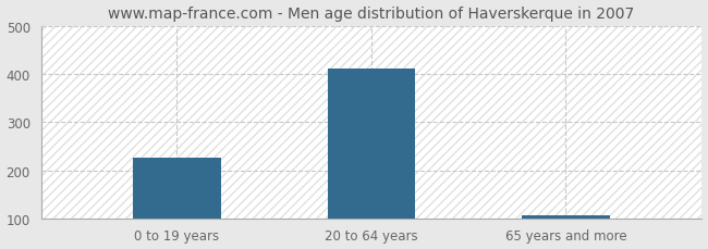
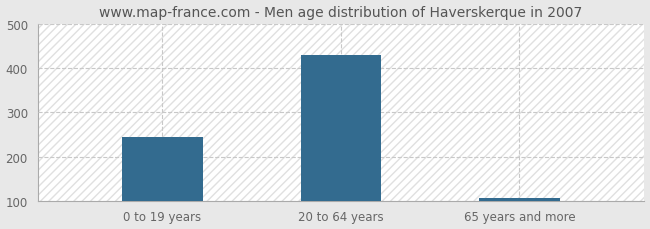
0 to 19 years: 226 -> 245
20 to 64 years: 411 -> 430
